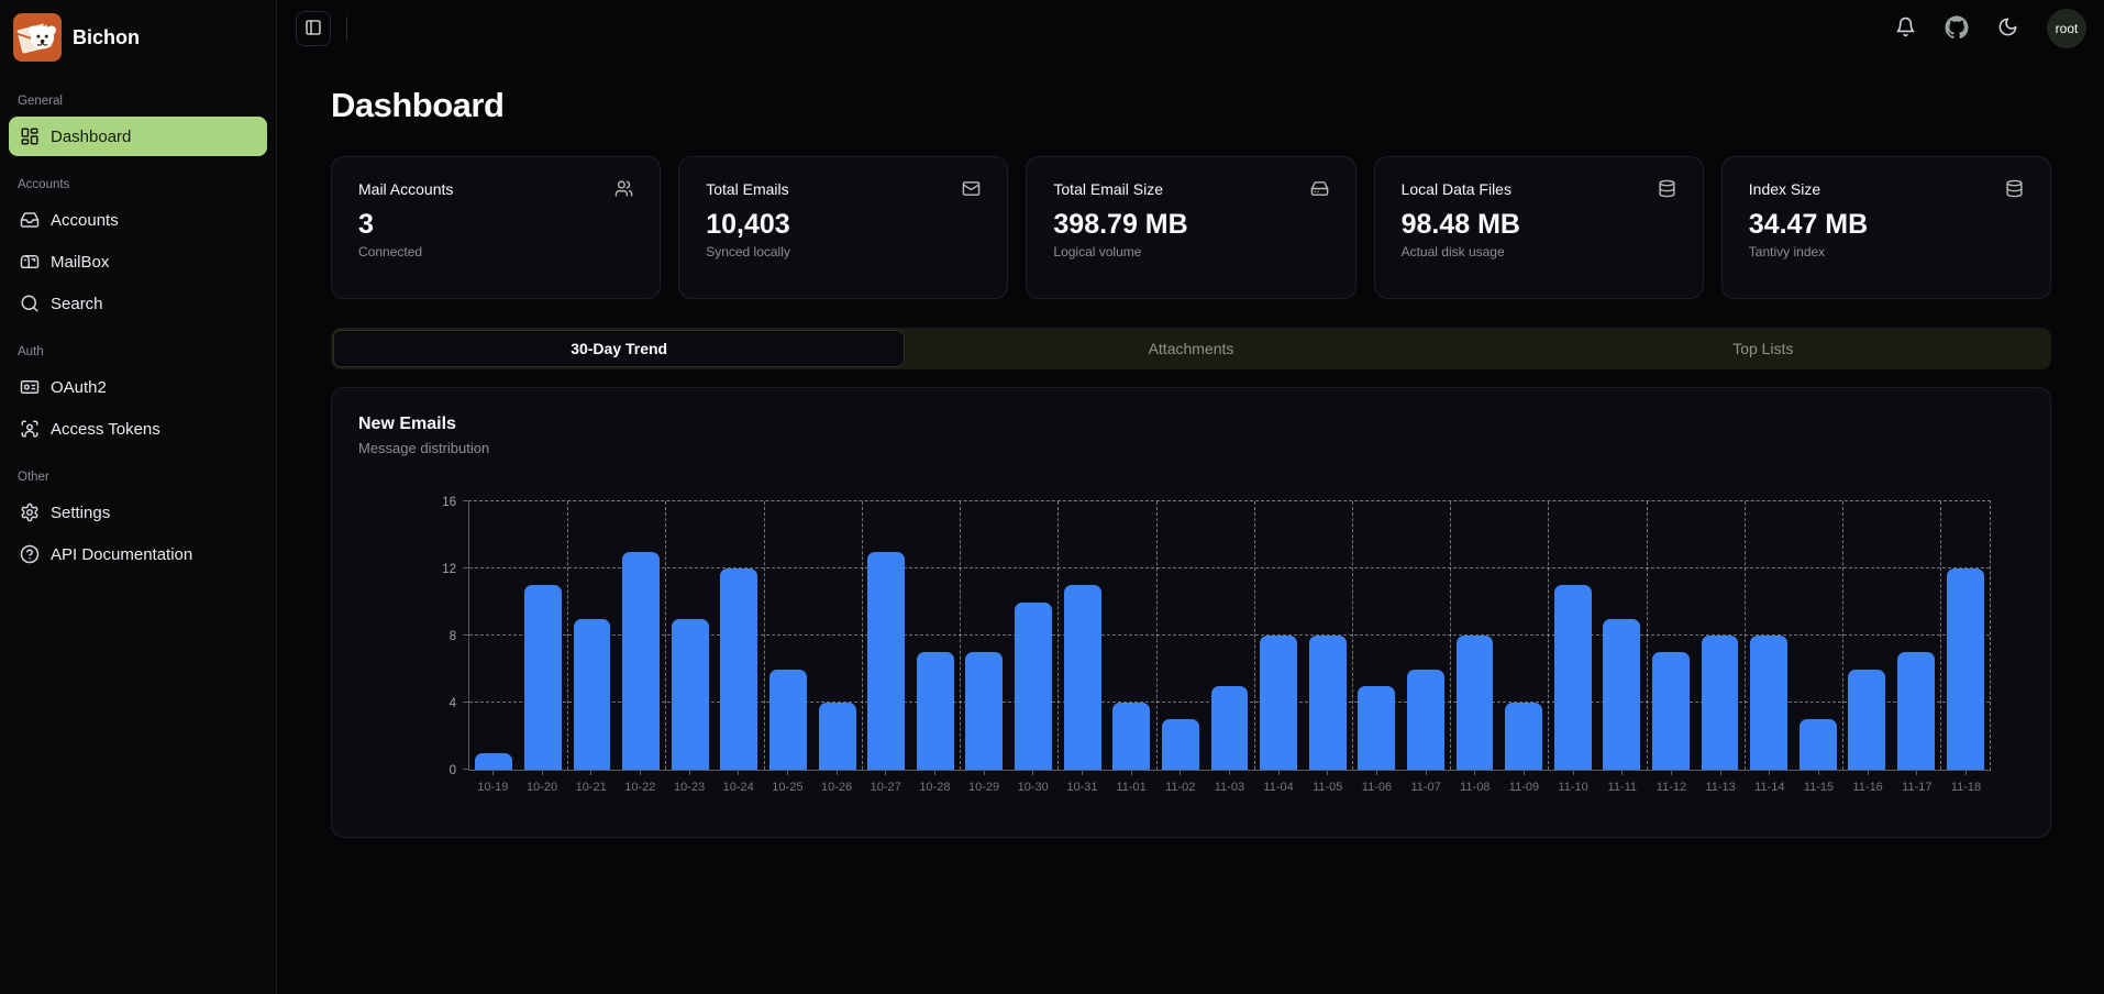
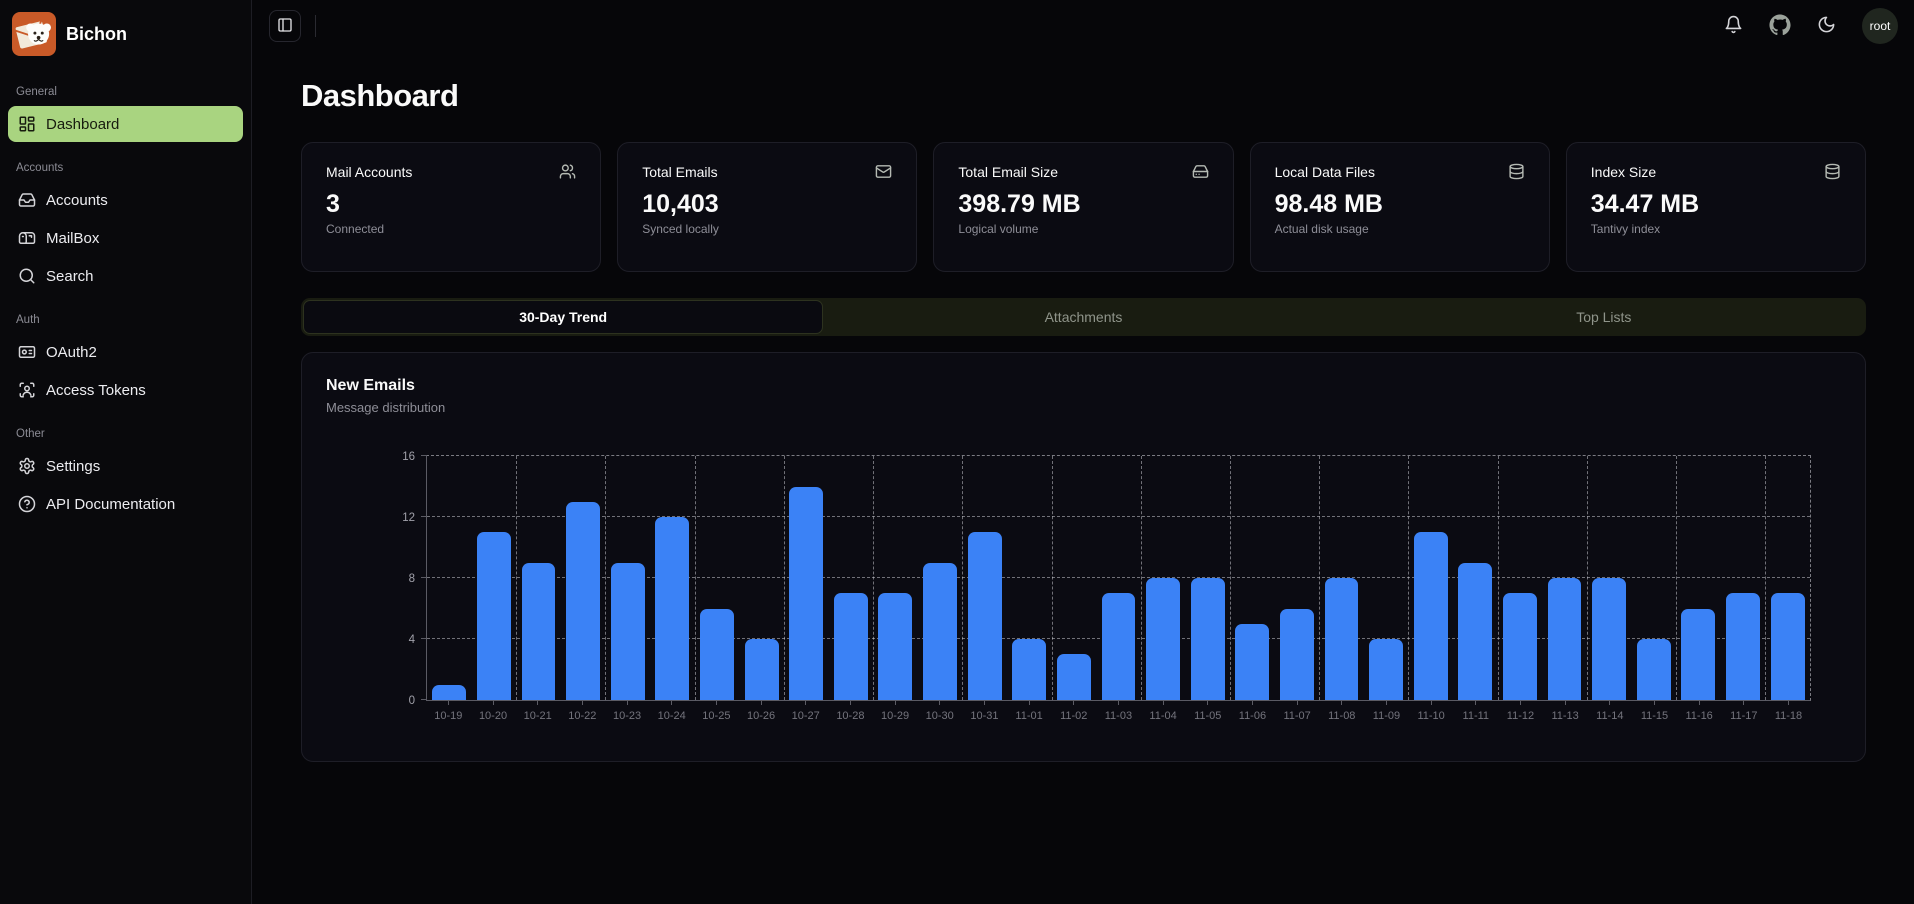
10-27: 13 -> 14
10-30: 10 -> 9
11-03: 5 -> 7
11-15: 3 -> 4
11-18: 12 -> 7
